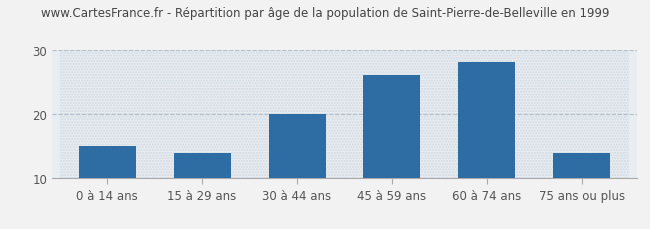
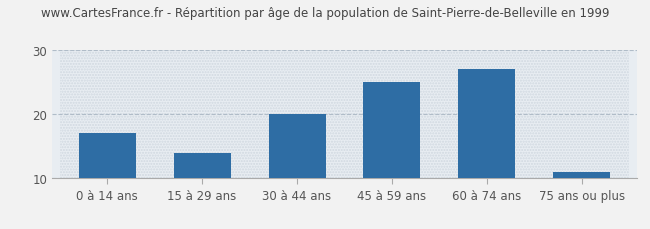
0 à 14 ans: 15 -> 17
45 à 59 ans: 26 -> 25
60 à 74 ans: 28 -> 27
75 ans ou plus: 14 -> 11
